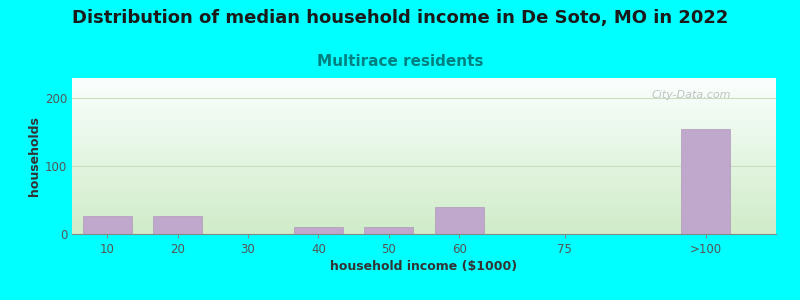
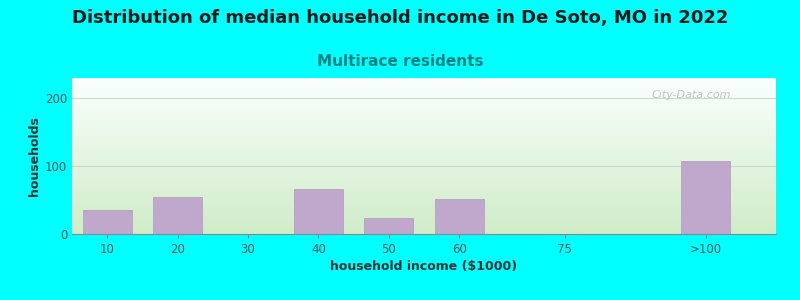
10: 27 -> 36
20: 27 -> 54
40: 10 -> 66
50: 10 -> 24
60: 40 -> 52
>100: 155 -> 108
